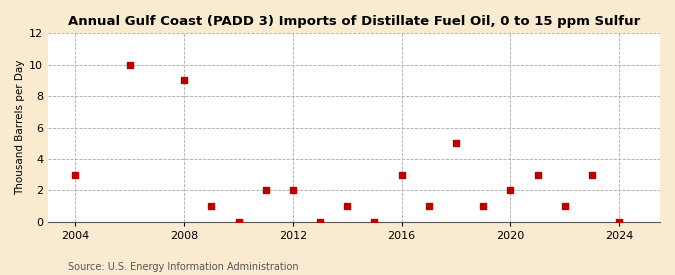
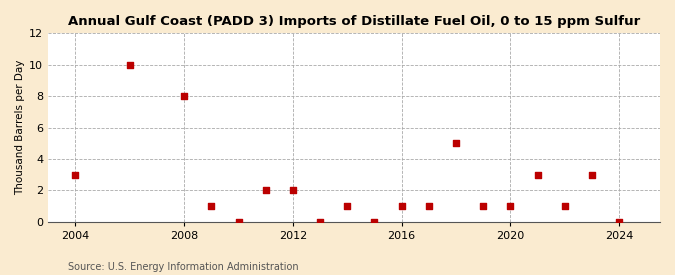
2008: 9 -> 8
2016: 3 -> 1
2020: 2 -> 1
